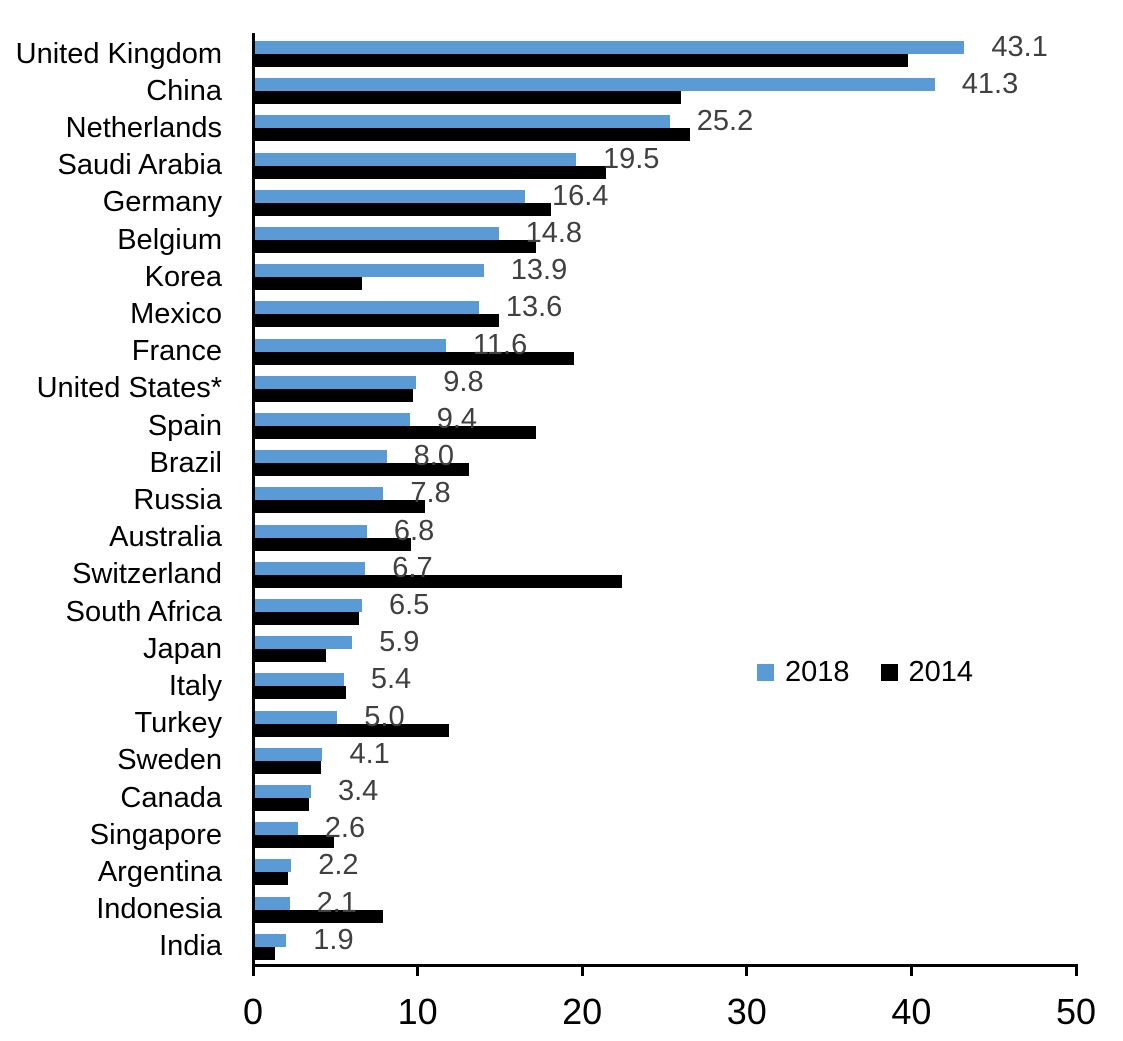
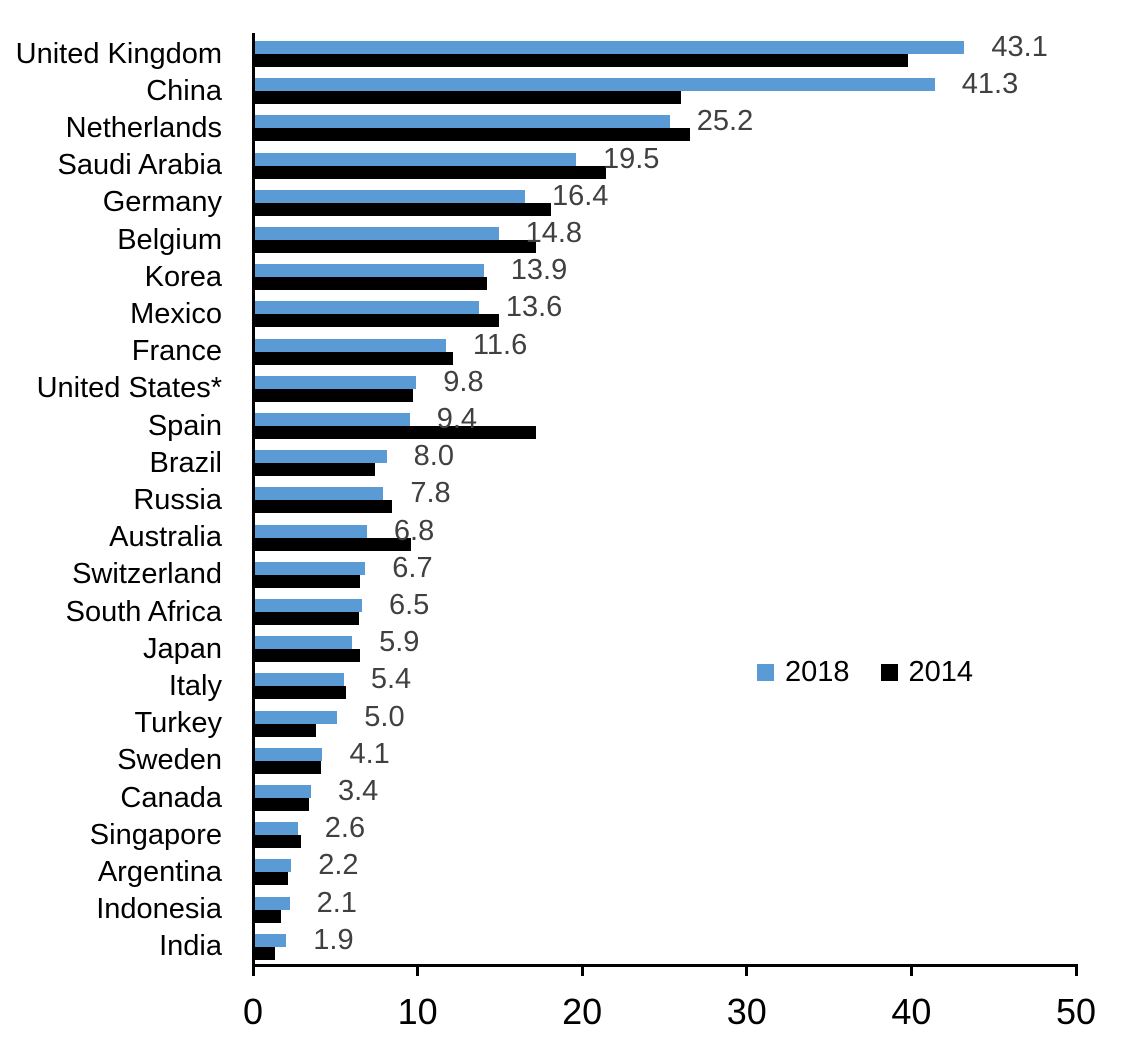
2014/Korea: 6.5 -> 14.1
2014/France: 19.4 -> 12.0
2014/Brazil: 13.0 -> 7.3
2014/Russia: 10.3 -> 8.3
2014/Switzerland: 22.3 -> 6.4
2014/Japan: 4.3 -> 6.4
2014/Turkey: 11.8 -> 3.7
2014/Singapore: 4.8 -> 2.8
2014/Indonesia: 7.8 -> 1.6
